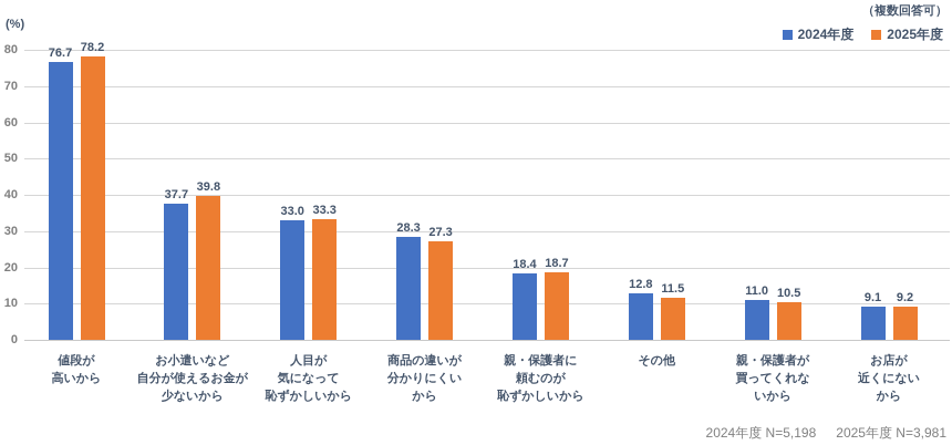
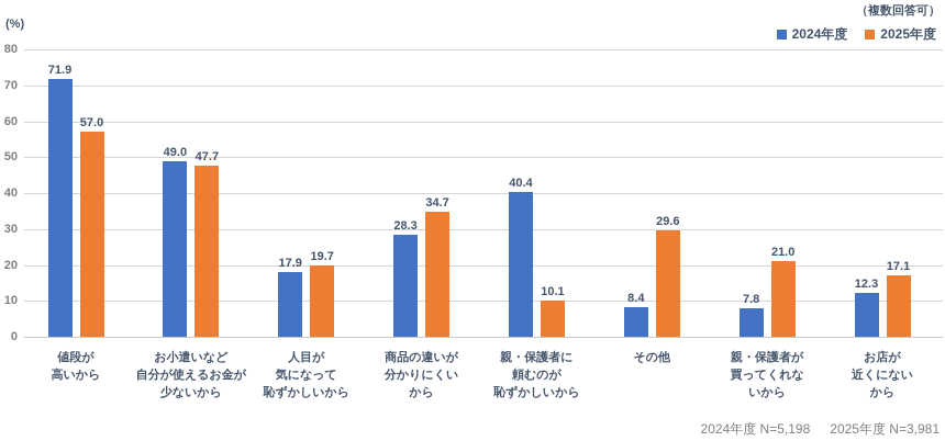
2024年度/値段が 高いから: 76.7 -> 71.9
2025年度/値段が 高いから: 78.2 -> 57.0
2024年度/お小遣いなど 自分が使えるお金が 少ないから: 37.7 -> 49.0
2025年度/お小遣いなど 自分が使えるお金が 少ないから: 39.8 -> 47.7
2024年度/人目が 気になって 恥ずかしいから: 33.0 -> 17.9
2025年度/人目が 気になって 恥ずかしいから: 33.3 -> 19.7
2025年度/商品の違いが 分かりにくい から: 27.3 -> 34.7
2024年度/親・保護者に 頼むのが 恥ずかしいから: 18.4 -> 40.4
2025年度/親・保護者に 頼むのが 恥ずかしいから: 18.7 -> 10.1
2024年度/その他: 12.8 -> 8.4
2025年度/その他: 11.5 -> 29.6
2024年度/親・保護者が 買ってくれな いから: 11.0 -> 7.8
2025年度/親・保護者が 買ってくれな いから: 10.5 -> 21.0
2024年度/お店が 近くにない から: 9.1 -> 12.3
2025年度/お店が 近くにない から: 9.2 -> 17.1
